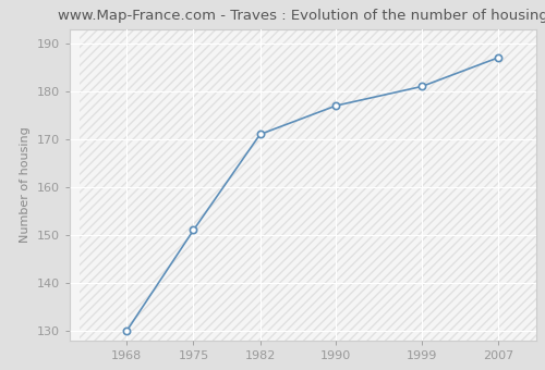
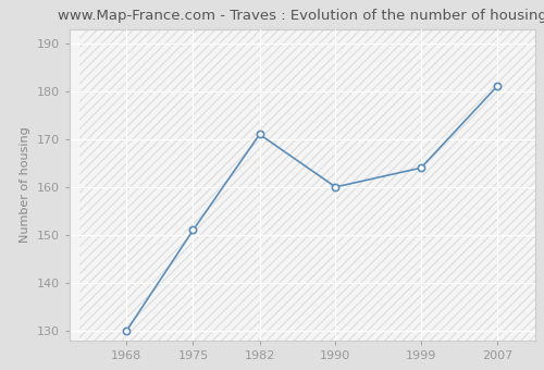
1990: 177 -> 160
1999: 181 -> 164
2007: 187 -> 181
